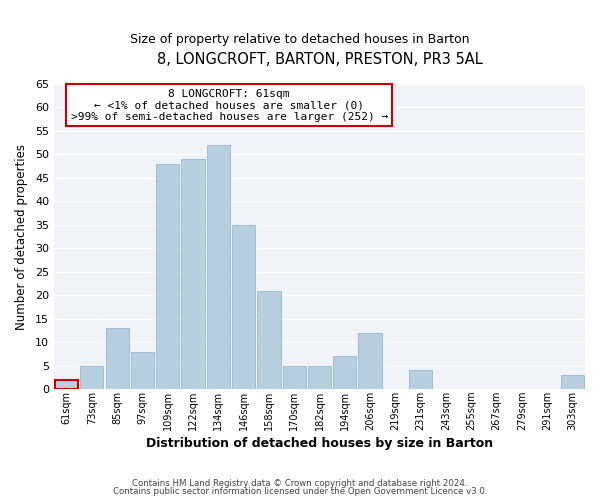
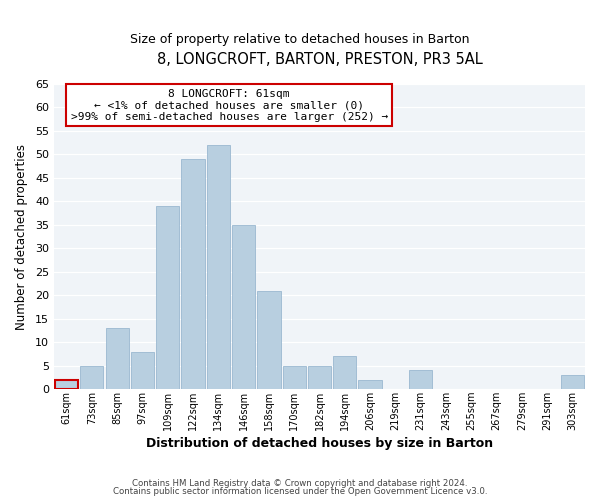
109sqm: 48 -> 39
206sqm: 12 -> 2
